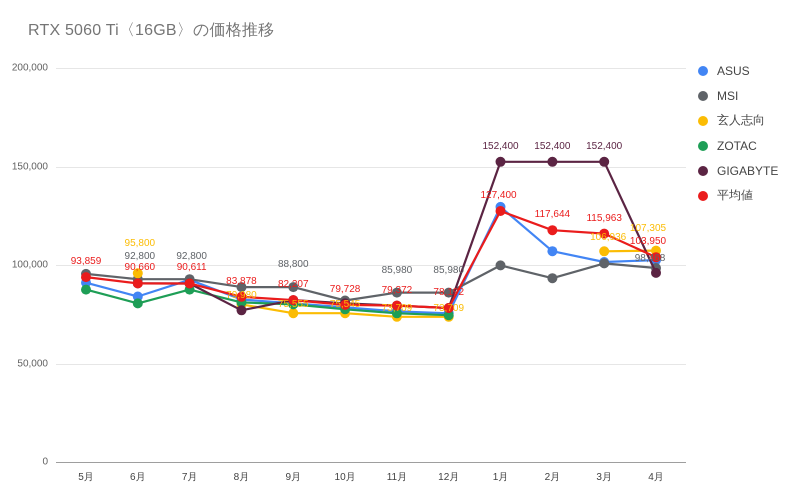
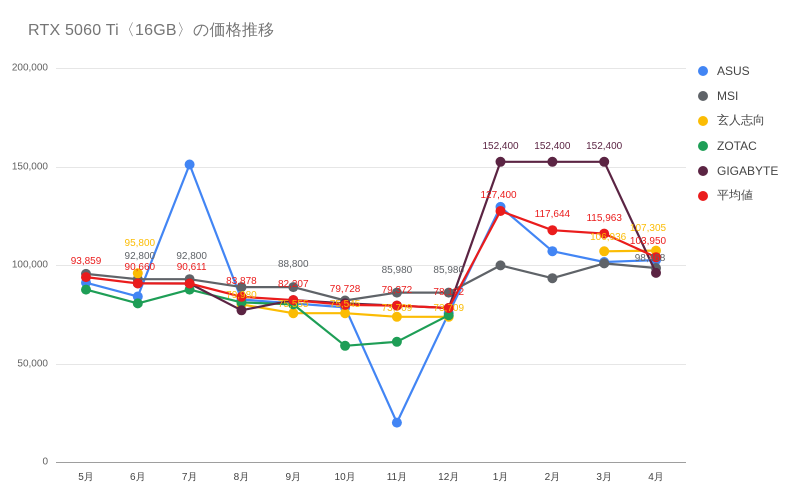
ASUS/7月: 92000 -> 151000
ZOTAC/10月: 78000 -> 59000
ASUS/11月: 76000 -> 20000
ZOTAC/11月: 76000 -> 61000
